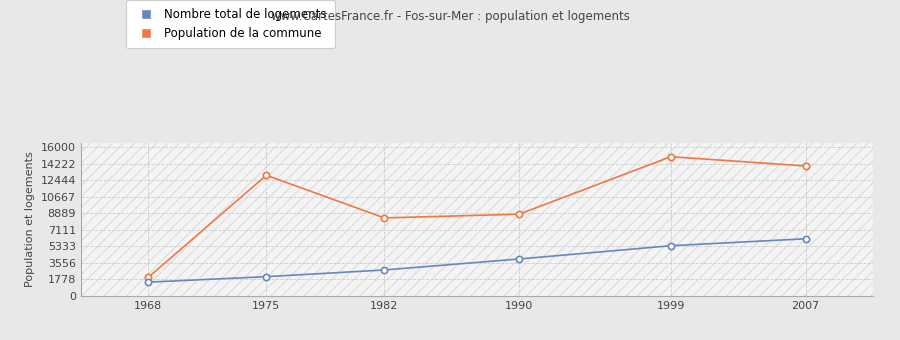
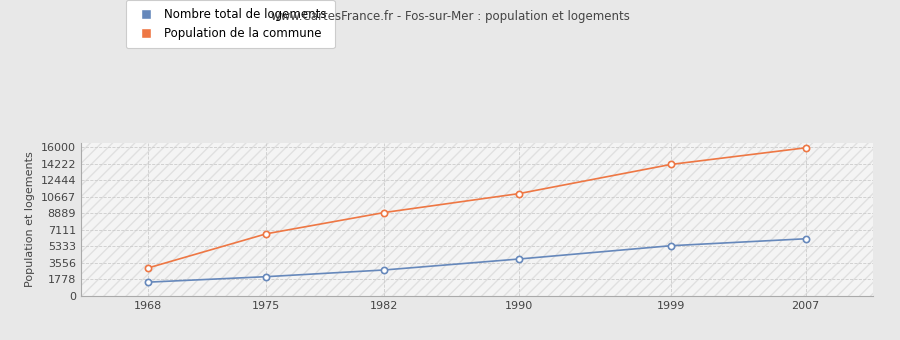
Population de la commune/1968: 2000 -> 3000
Population de la commune/1975: 13000 -> 6700
Population de la commune/1982: 8400 -> 9000
Population de la commune/1990: 8800 -> 11000
Population de la commune/1999: 15000 -> 14200
Population de la commune/2007: 14000 -> 16000
